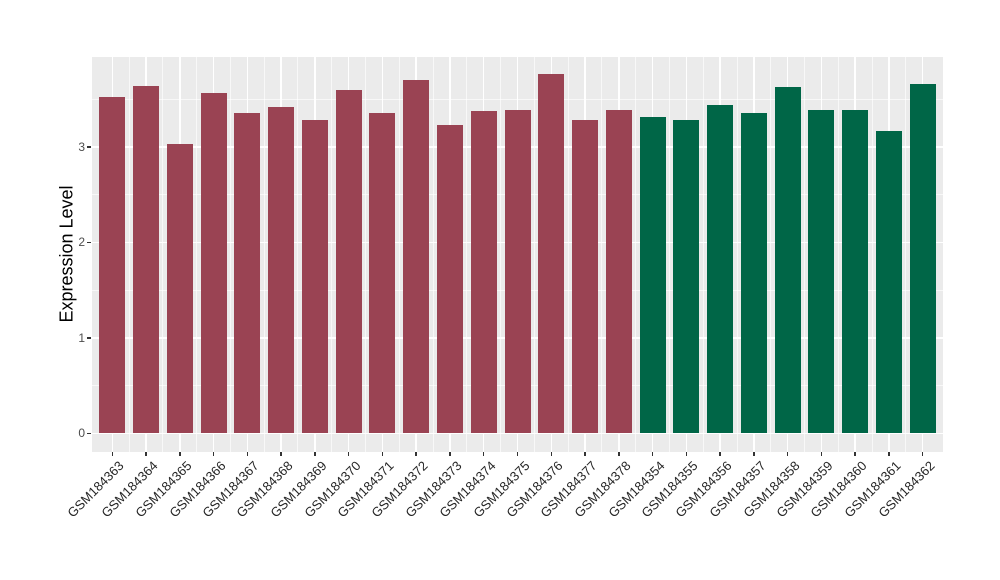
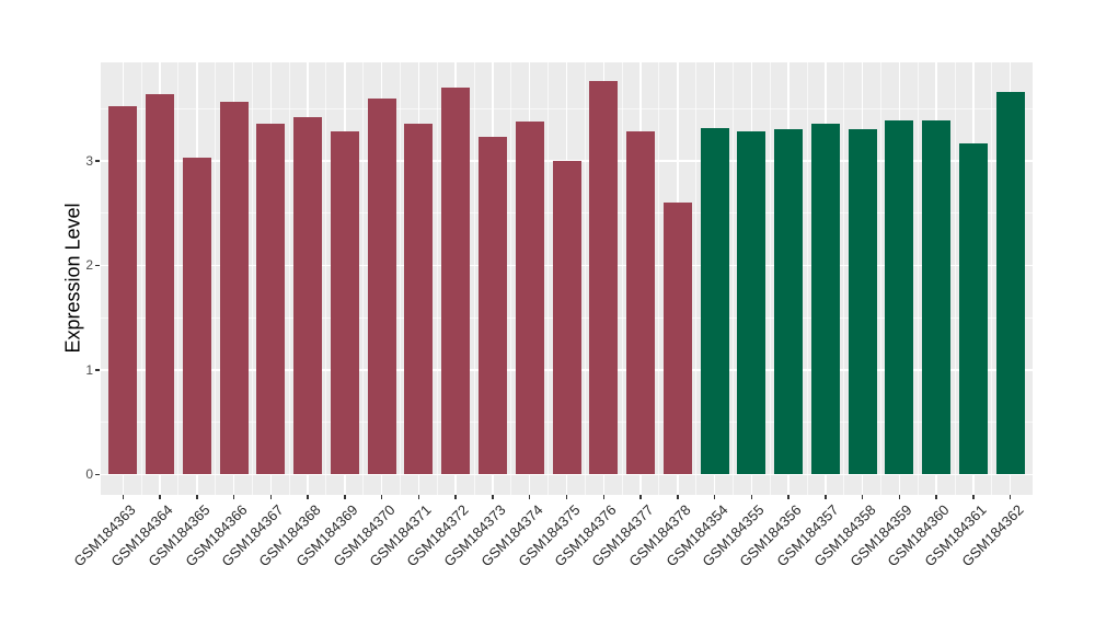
GSM184375: 3.4 -> 3.0
GSM184378: 3.4 -> 2.6
GSM184356: 3.4 -> 3.3
GSM184358: 3.6 -> 3.3
